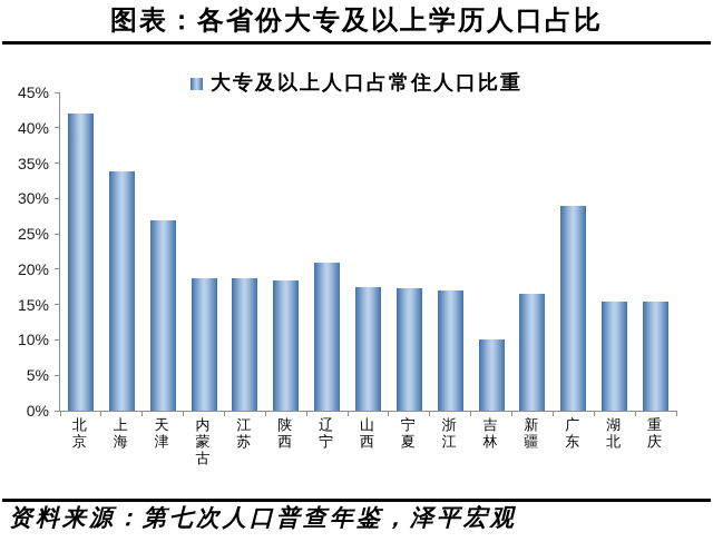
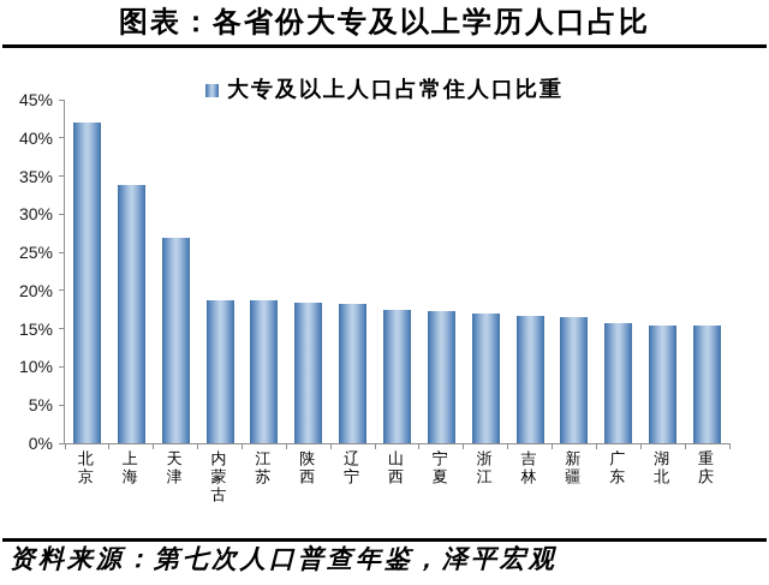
辽宁: 21% -> 18%
吉林: 10% -> 17%
广东: 29% -> 16%
